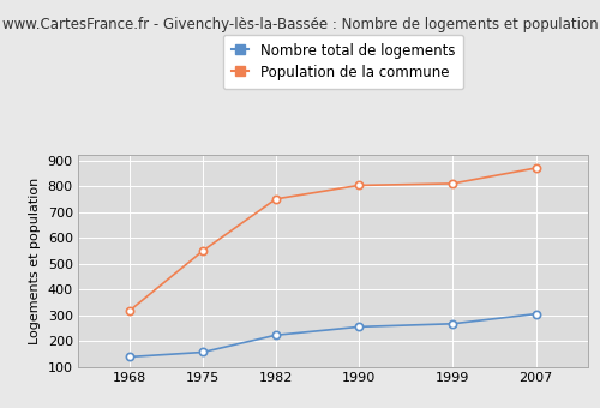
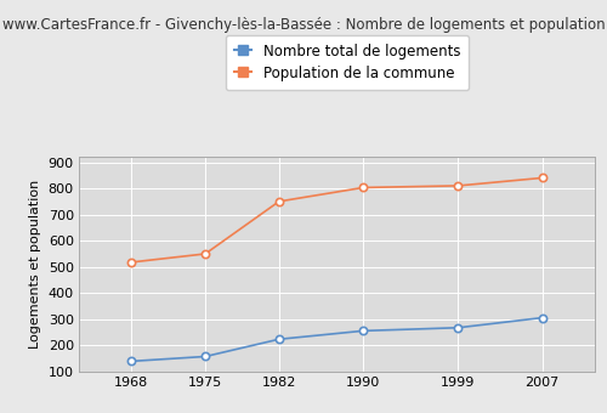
Population de la commune/1968: 320 -> 518
Population de la commune/2007: 870 -> 840
